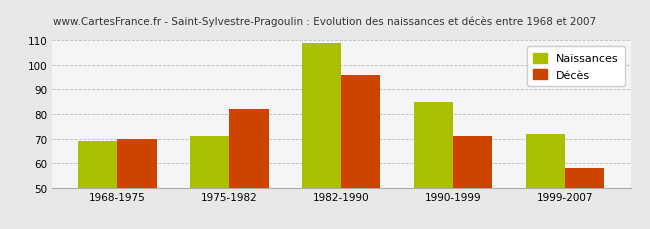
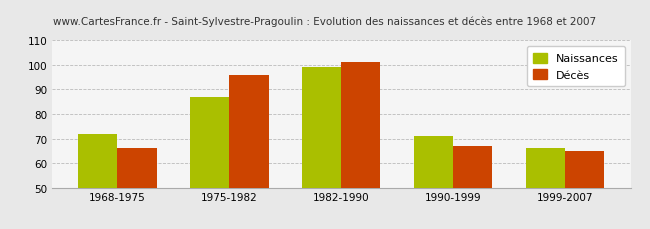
Naissances/1968-1975: 69 -> 72
Décès/1968-1975: 70 -> 66
Naissances/1975-1982: 71 -> 87
Décès/1975-1982: 82 -> 96
Naissances/1982-1990: 109 -> 99
Décès/1982-1990: 96 -> 101
Naissances/1990-1999: 85 -> 71
Décès/1990-1999: 71 -> 67
Naissances/1999-2007: 72 -> 66
Décès/1999-2007: 58 -> 65
